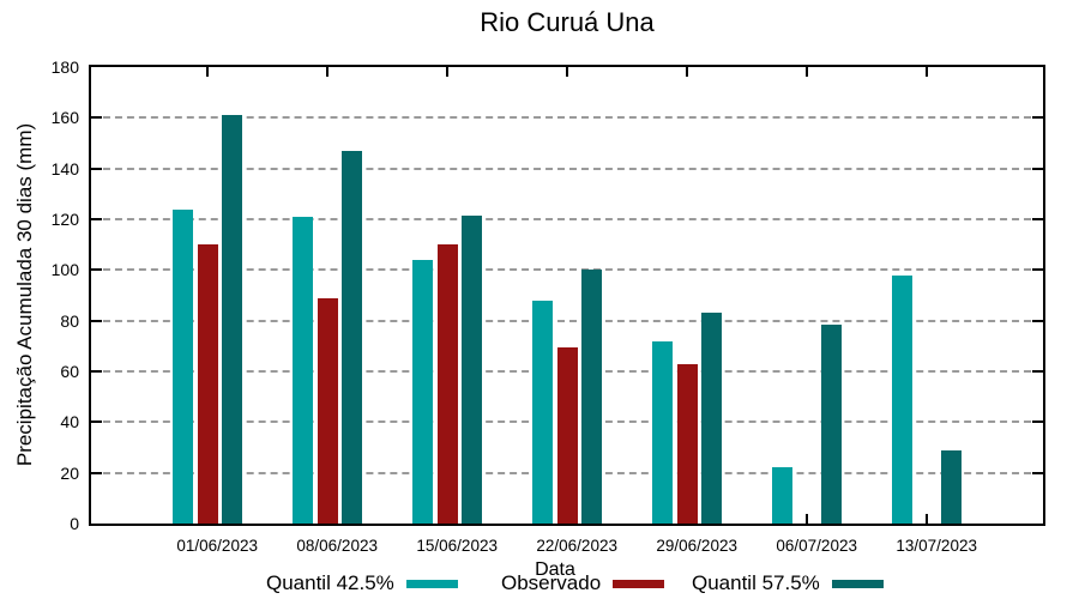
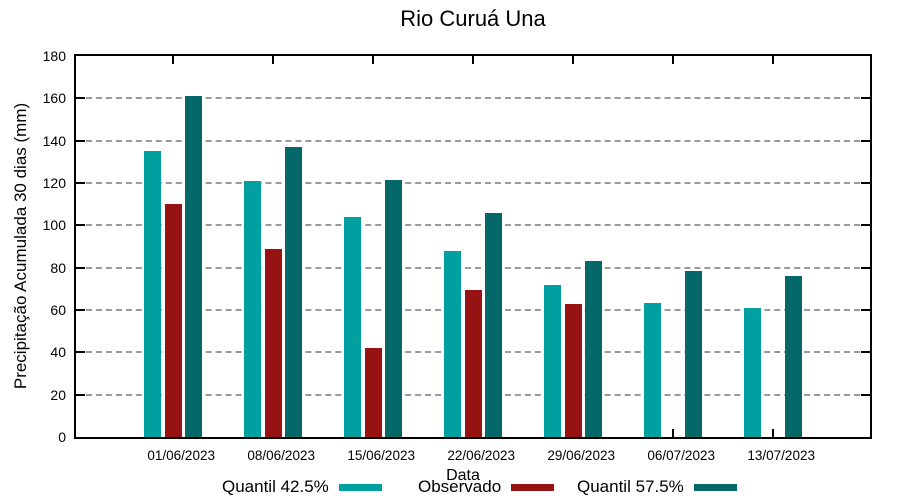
Quantil 42.5%/01/06/2023: 124 -> 135
Quantil 57.5%/08/06/2023: 147 -> 137
Observado/15/06/2023: 110 -> 42
Quantil 57.5%/22/06/2023: 100 -> 106
Quantil 42.5%/06/07/2023: 22 -> 64
Quantil 42.5%/13/07/2023: 98 -> 61
Quantil 57.5%/13/07/2023: 29 -> 76
